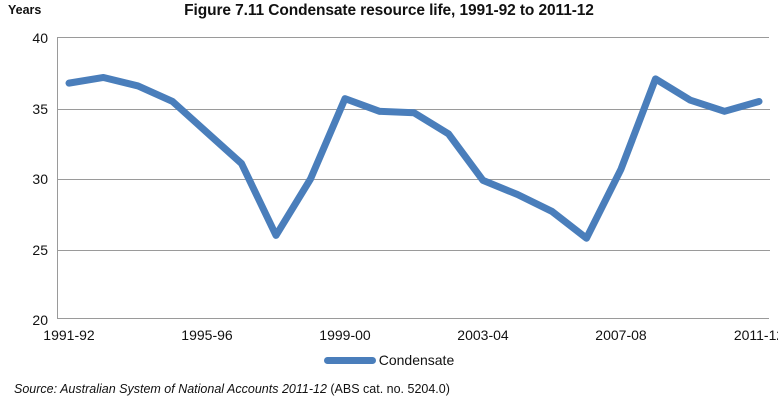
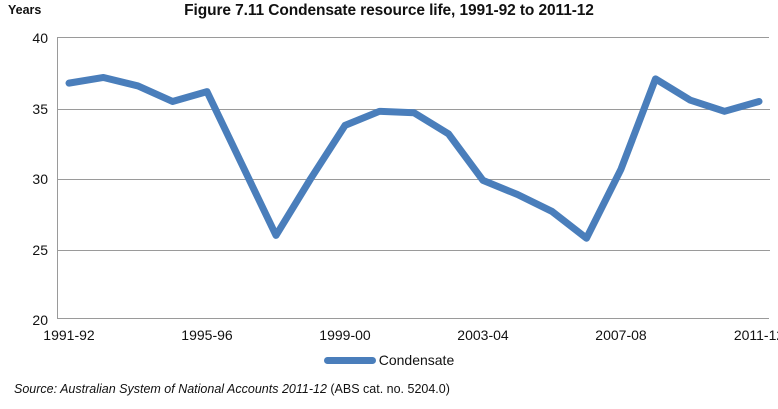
1995-96: 33.3 -> 36.2
1999-00: 35.7 -> 33.8
